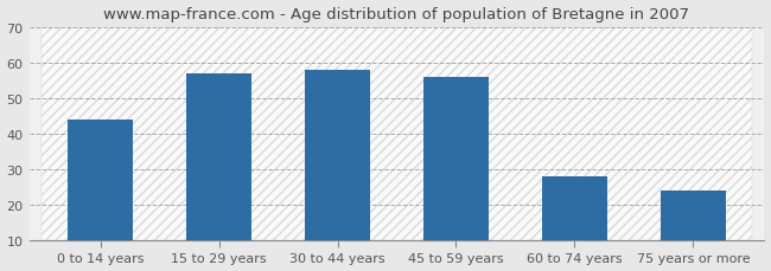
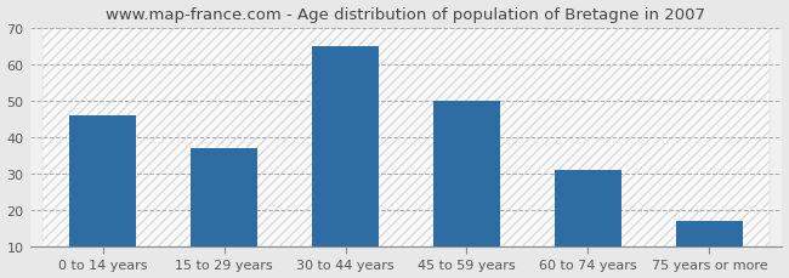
0 to 14 years: 44 -> 46
15 to 29 years: 57 -> 37
30 to 44 years: 58 -> 65
45 to 59 years: 56 -> 50
60 to 74 years: 28 -> 31
75 years or more: 24 -> 17
